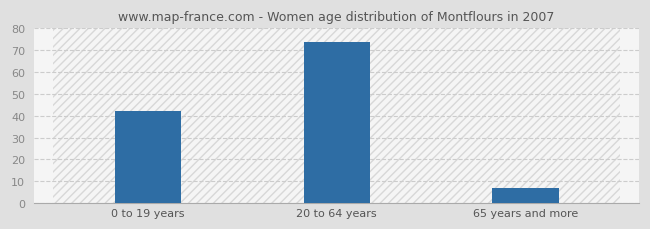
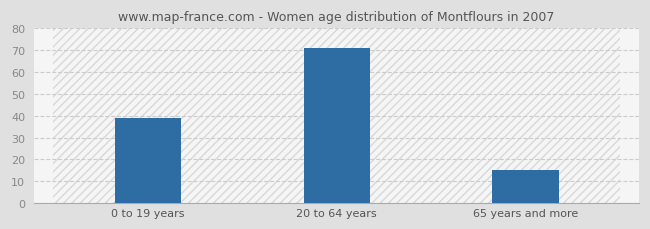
0 to 19 years: 42 -> 39
20 to 64 years: 74 -> 71
65 years and more: 7 -> 15
